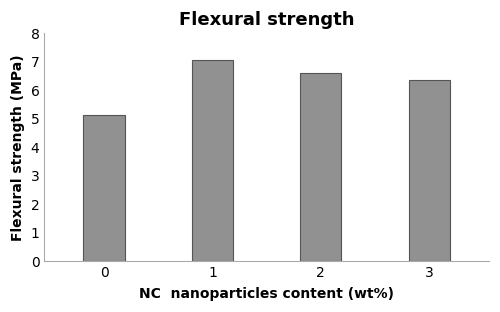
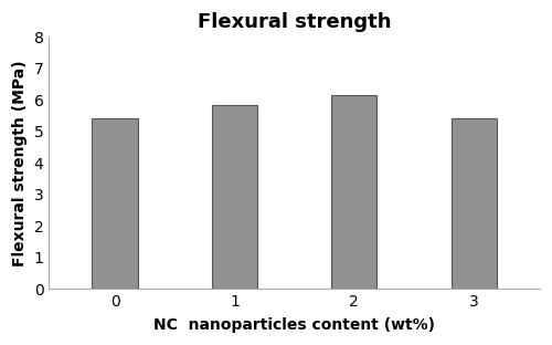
0: 5.13 -> 5.40
1: 7.08 -> 5.85
2: 6.60 -> 6.15
3: 6.35 -> 5.40
